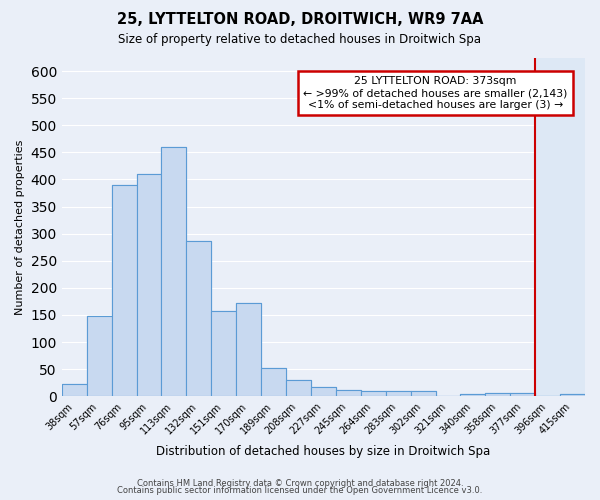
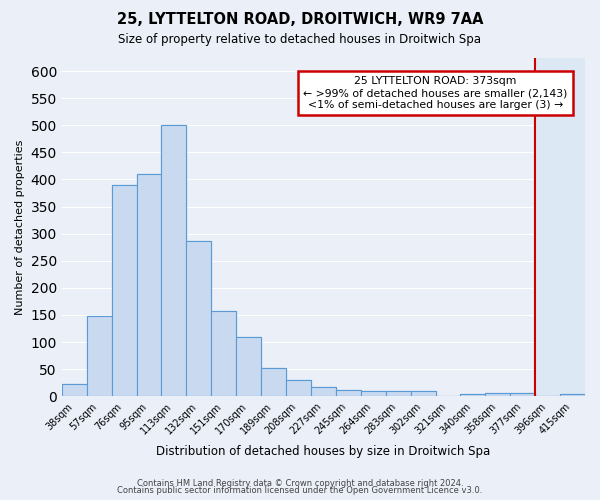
113sqm: 460 -> 500
170sqm: 172 -> 110
